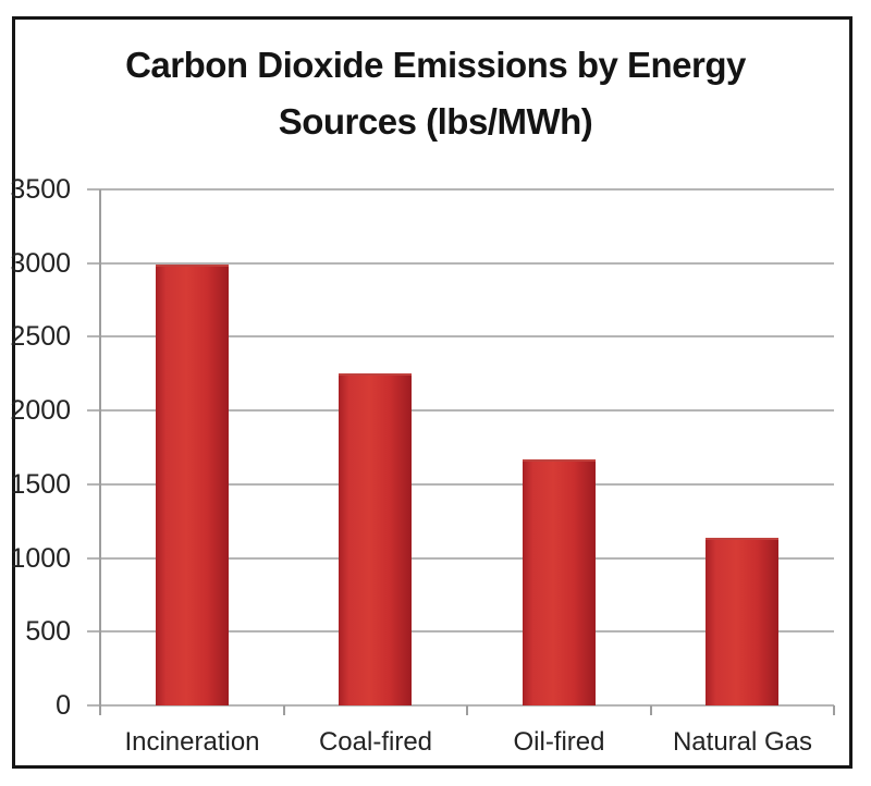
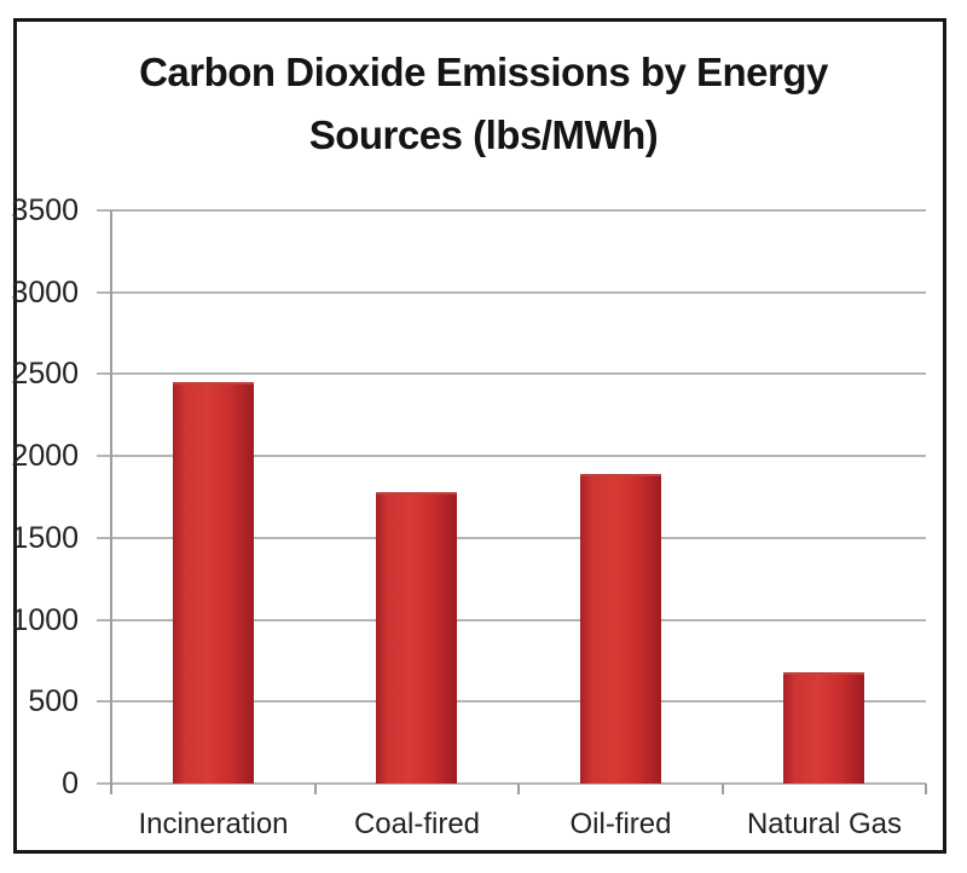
Incineration: 2990 -> 2450
Coal-fired: 2250 -> 1780
Oil-fired: 1670 -> 1890
Natural Gas: 1140 -> 680
